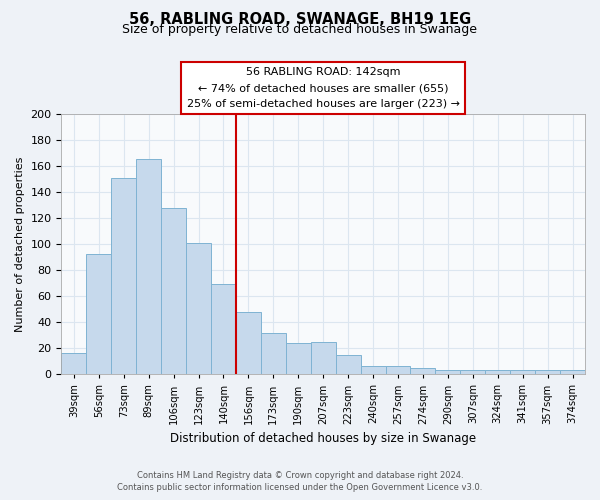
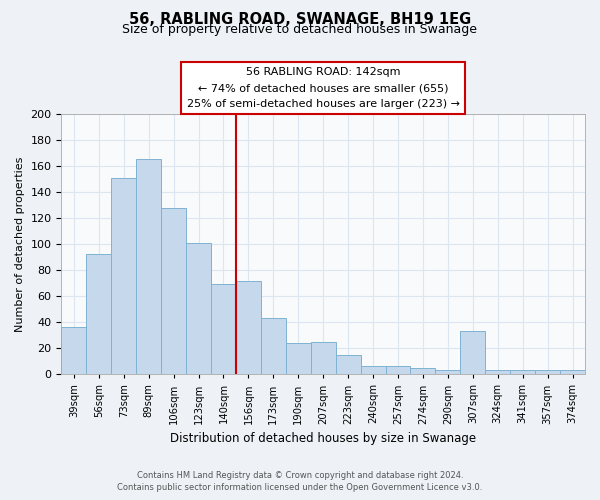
39sqm: 16 -> 36
156sqm: 48 -> 72
173sqm: 32 -> 43
307sqm: 3 -> 33
